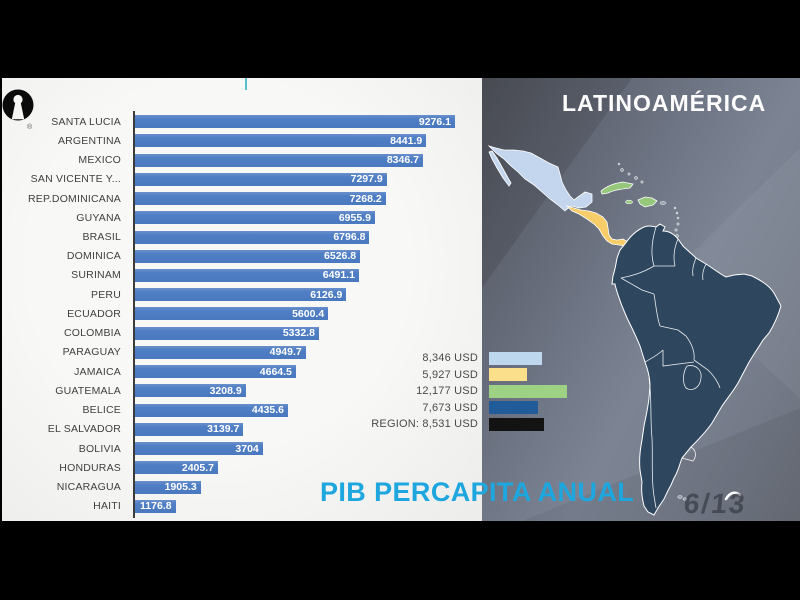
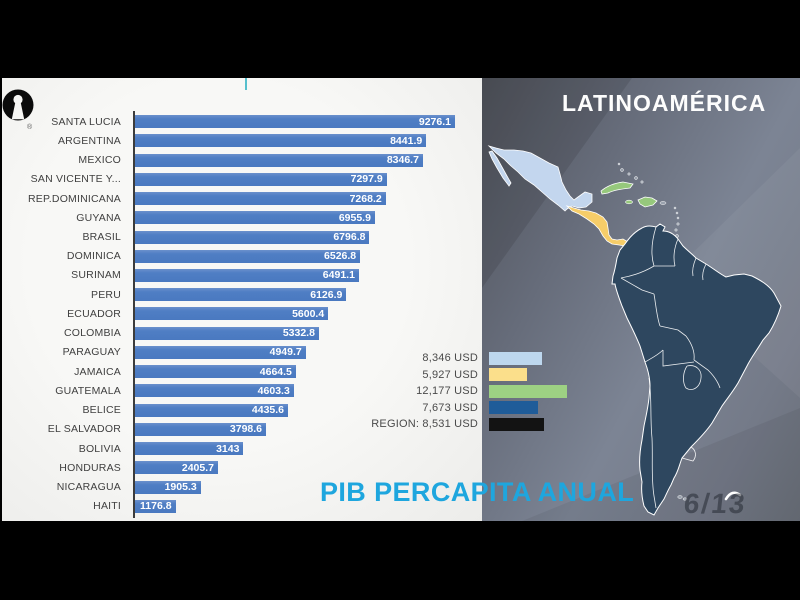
GUATEMALA: 3208.9 -> 4603.3
EL SALVADOR: 3139.7 -> 3798.6
BOLIVIA: 3704 -> 3143
